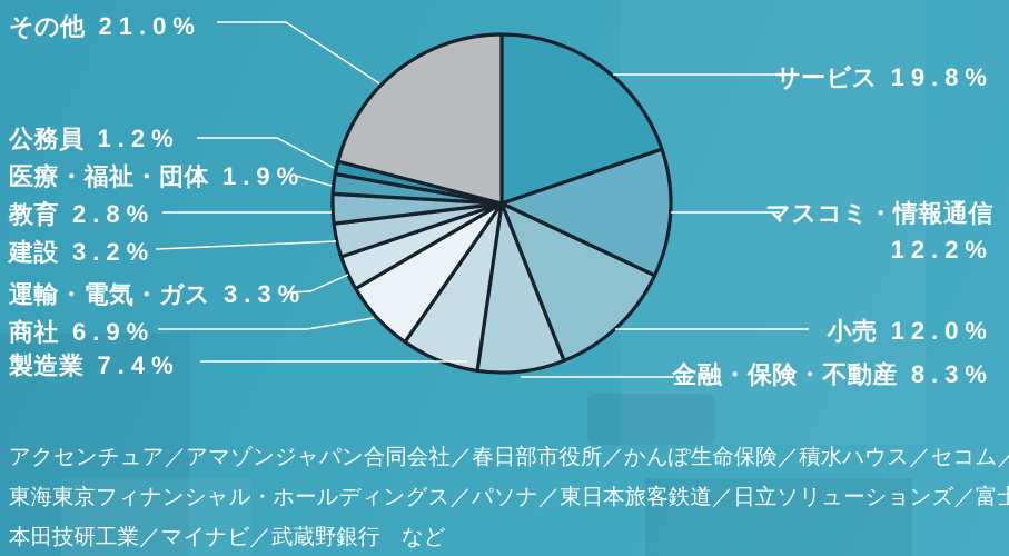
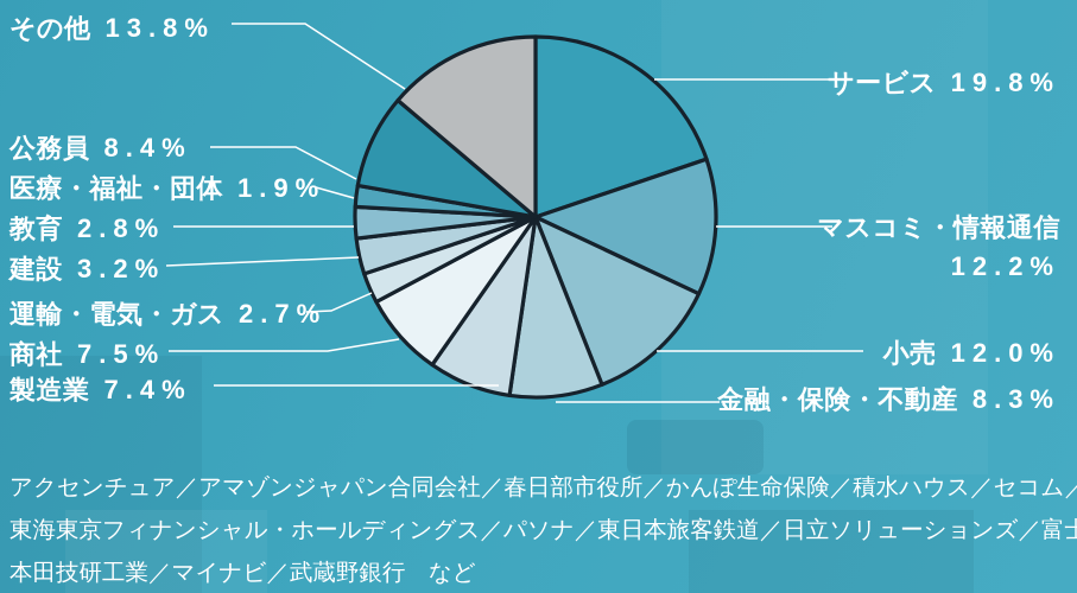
商社: 6.9% -> 7.5%
運輸・電気・ガス: 3.3% -> 2.7%
公務員: 1.2% -> 8.4%
その他: 21.0% -> 13.8%
